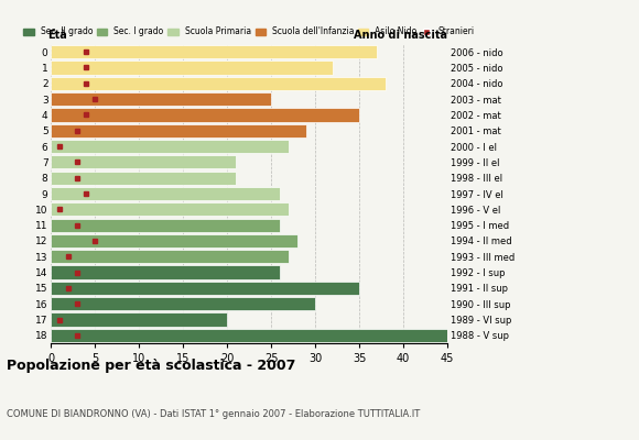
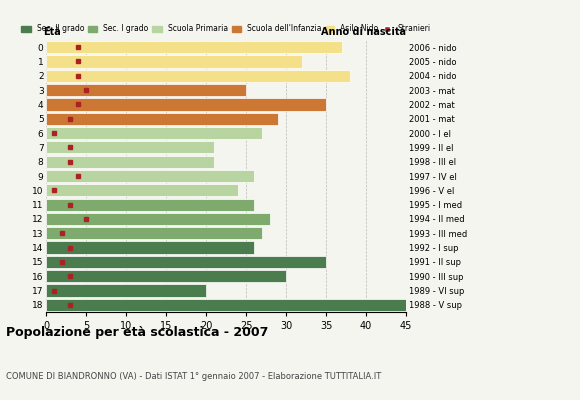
10: 27 -> 24
